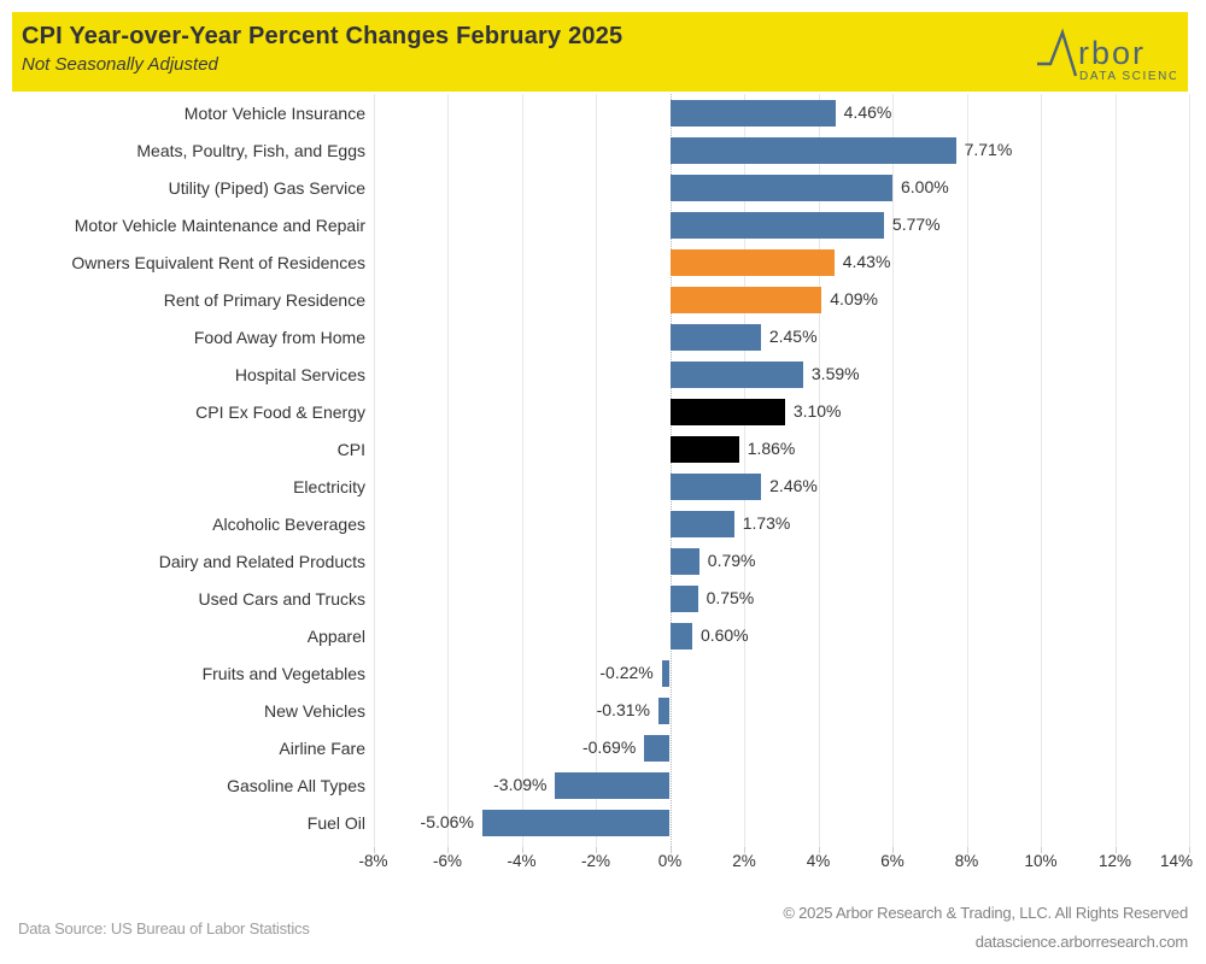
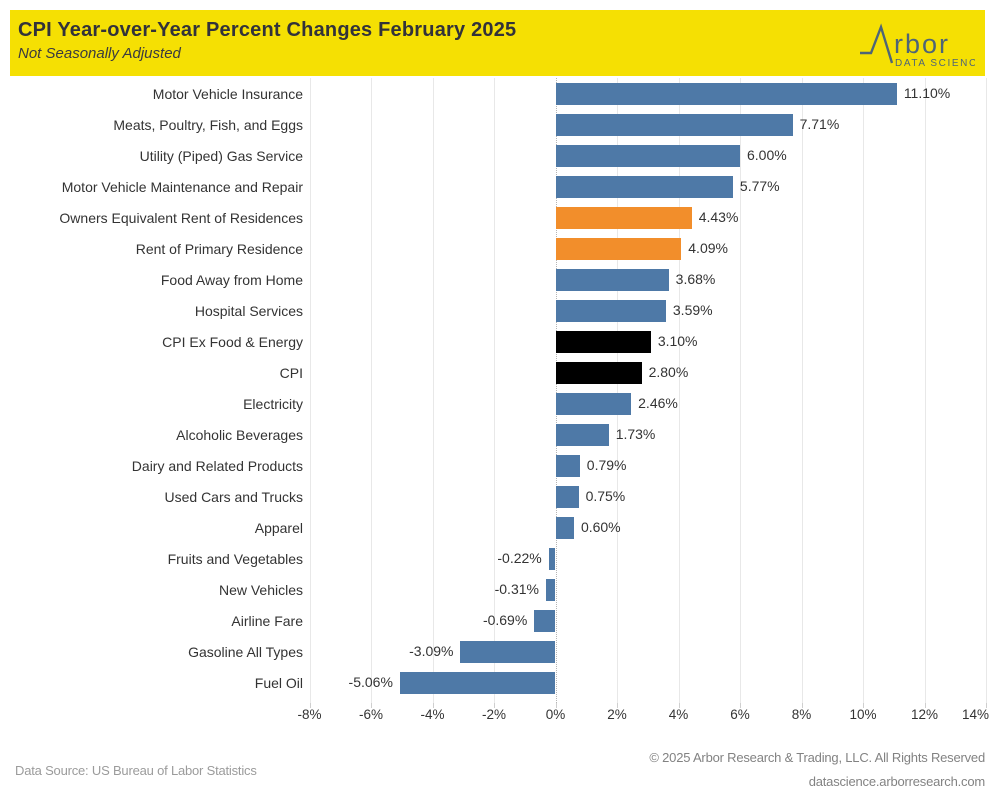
Motor Vehicle Insurance: 4.46% -> 11.10%
Food Away from Home: 2.45% -> 3.68%
CPI: 1.86% -> 2.80%
